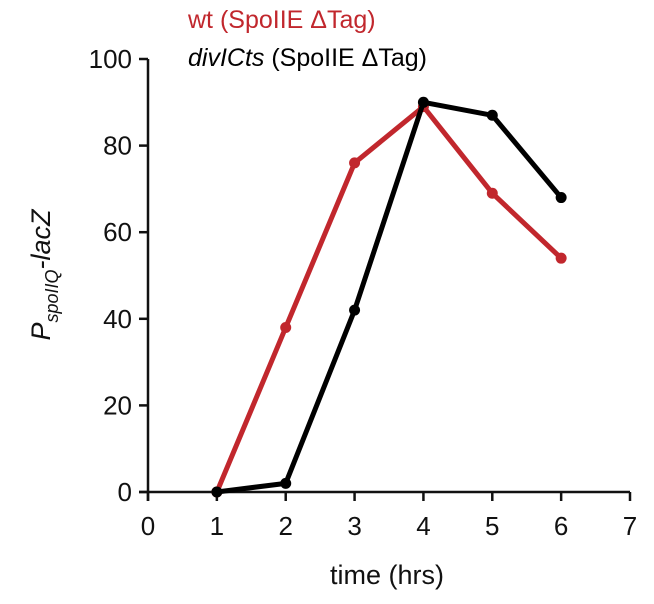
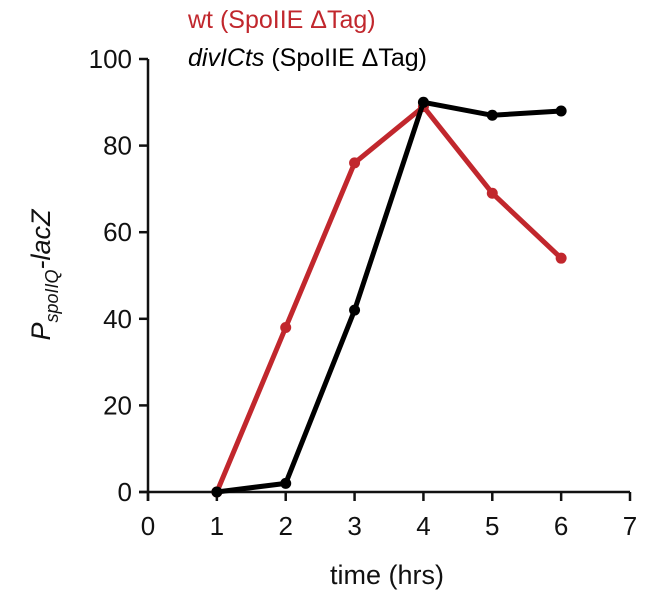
divICts (SpoIIE ΔTag)/6: 68 -> 88
